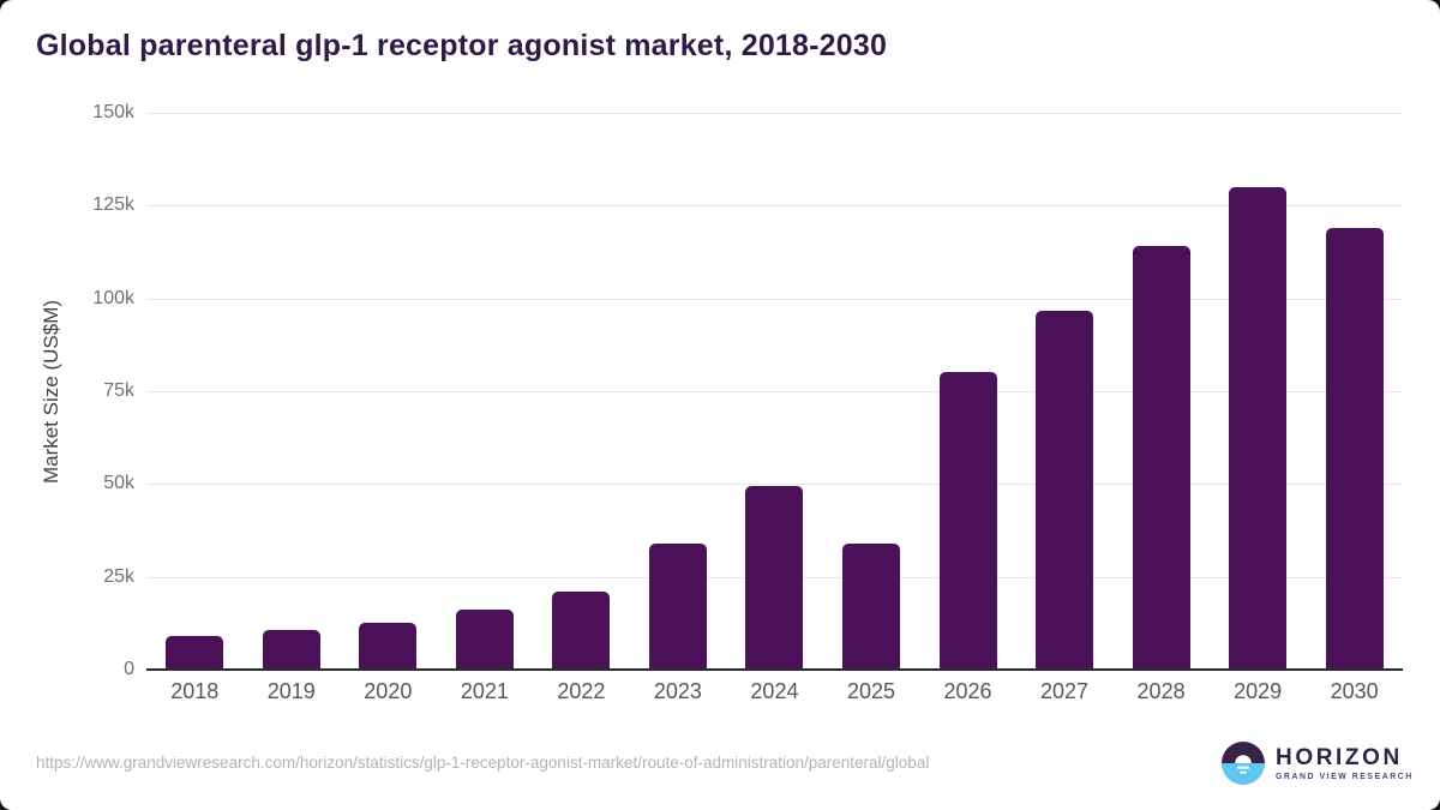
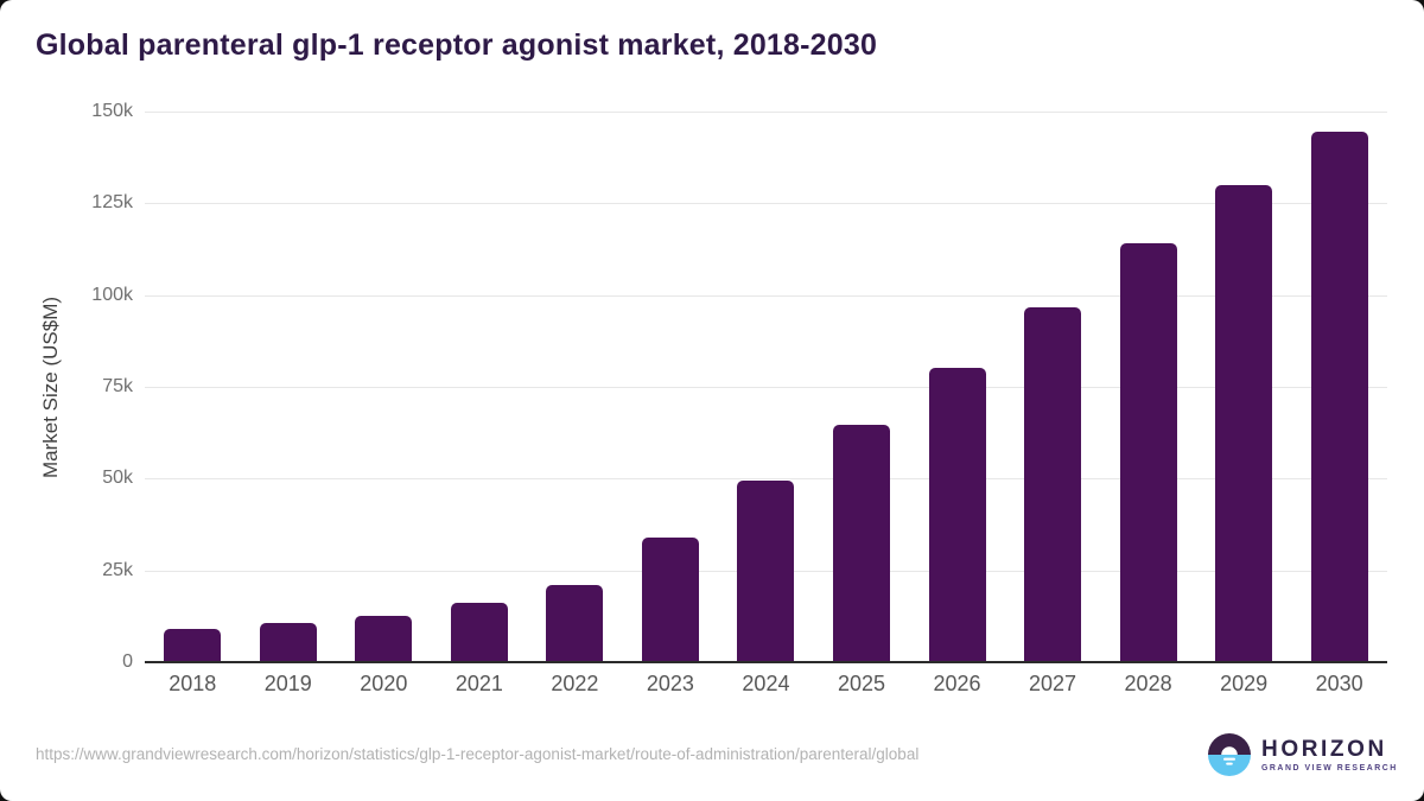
2025: 34k -> 65k
2030: 119k -> 144k
